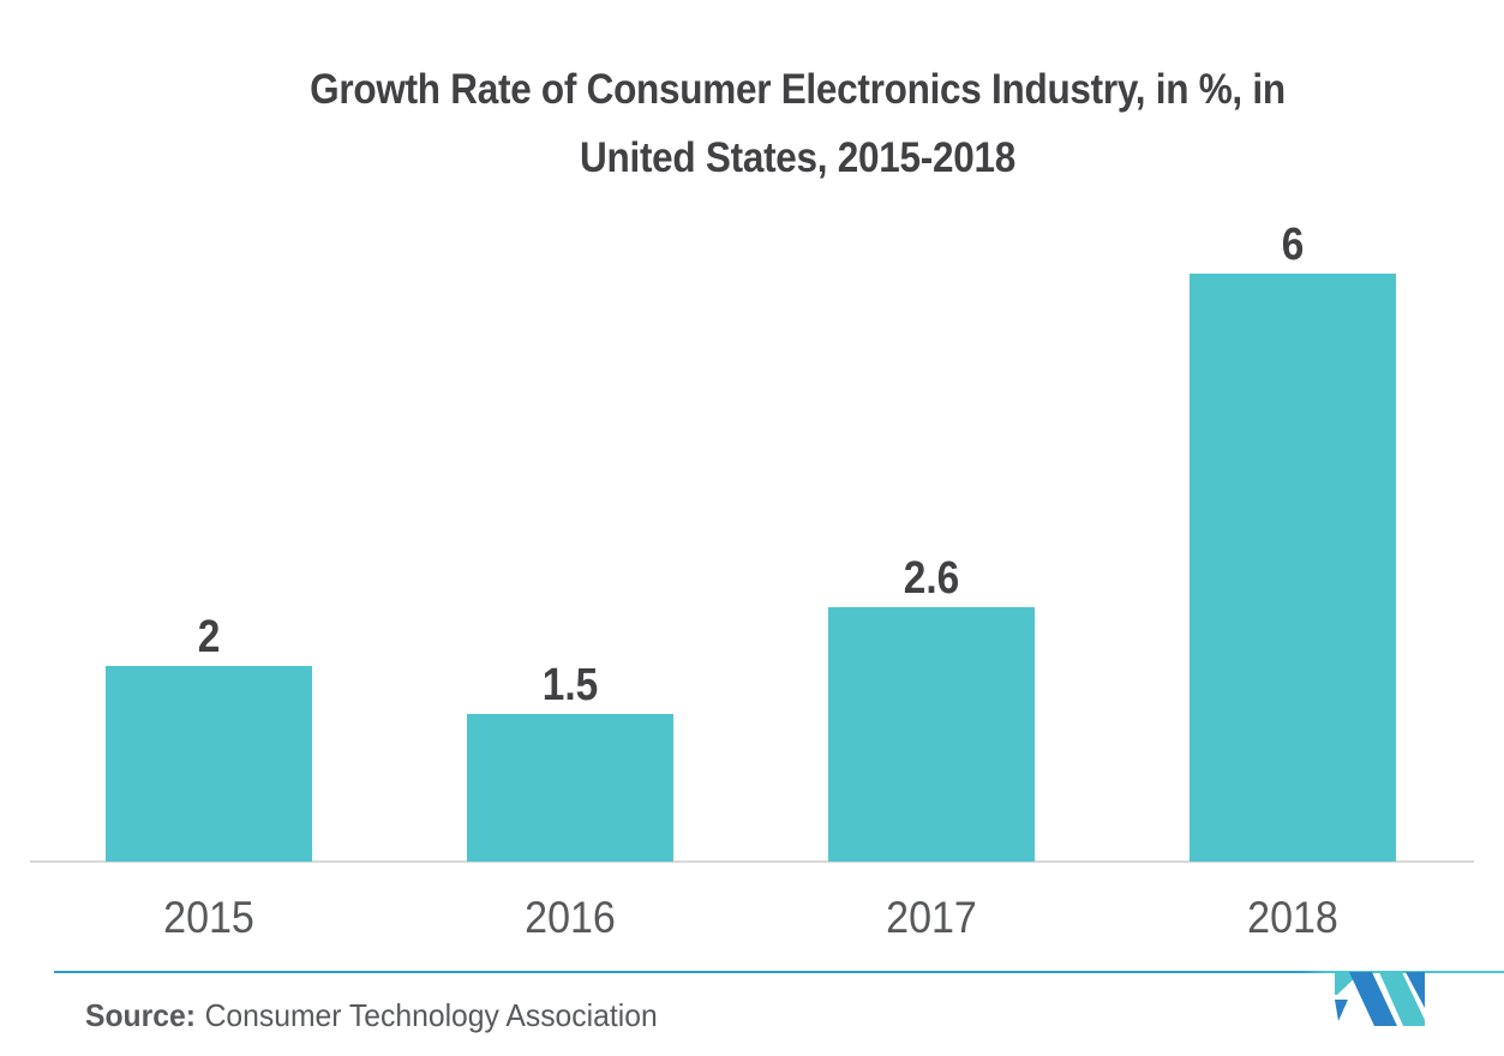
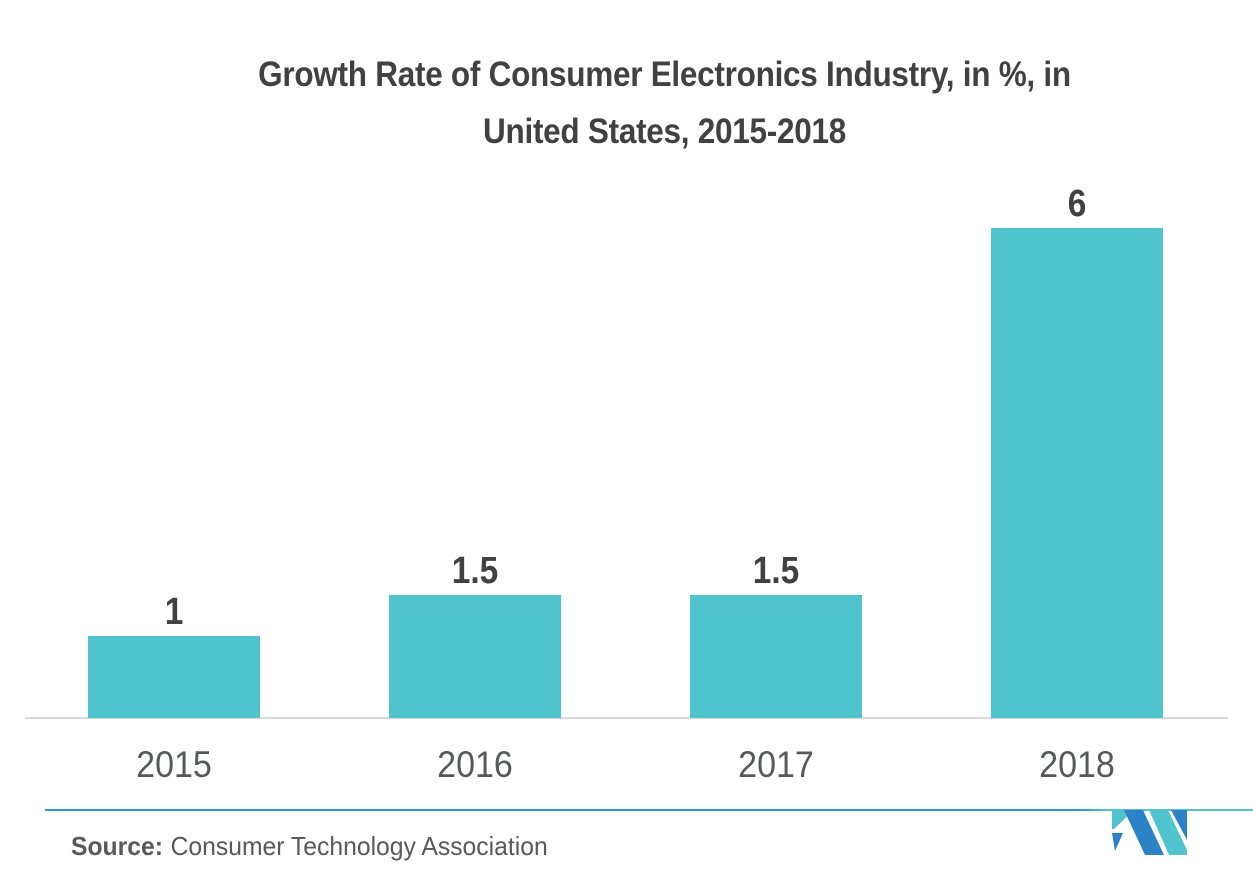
2015: 2 -> 1
2017: 2.6 -> 1.5
